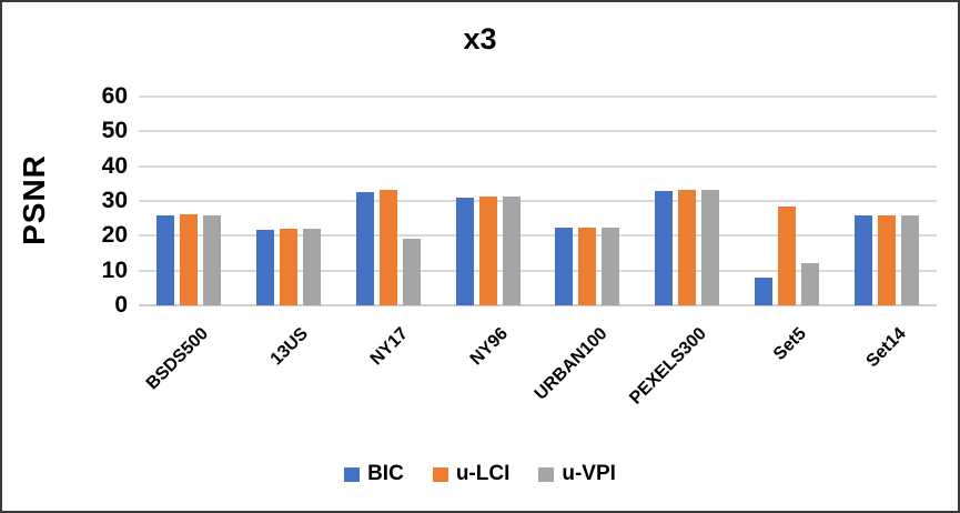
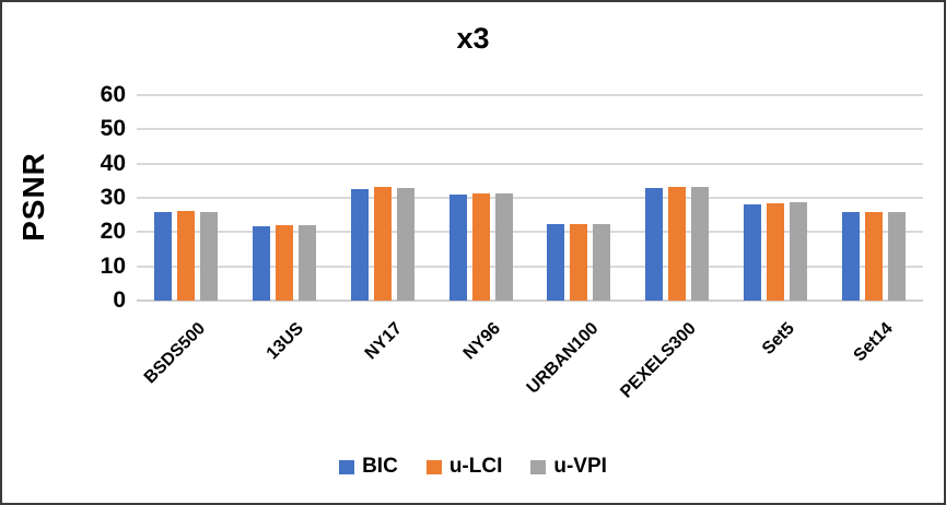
u-VPI/NY17: 19 -> 33
BIC/Set5: 8 -> 28
u-VPI/Set5: 12 -> 29
